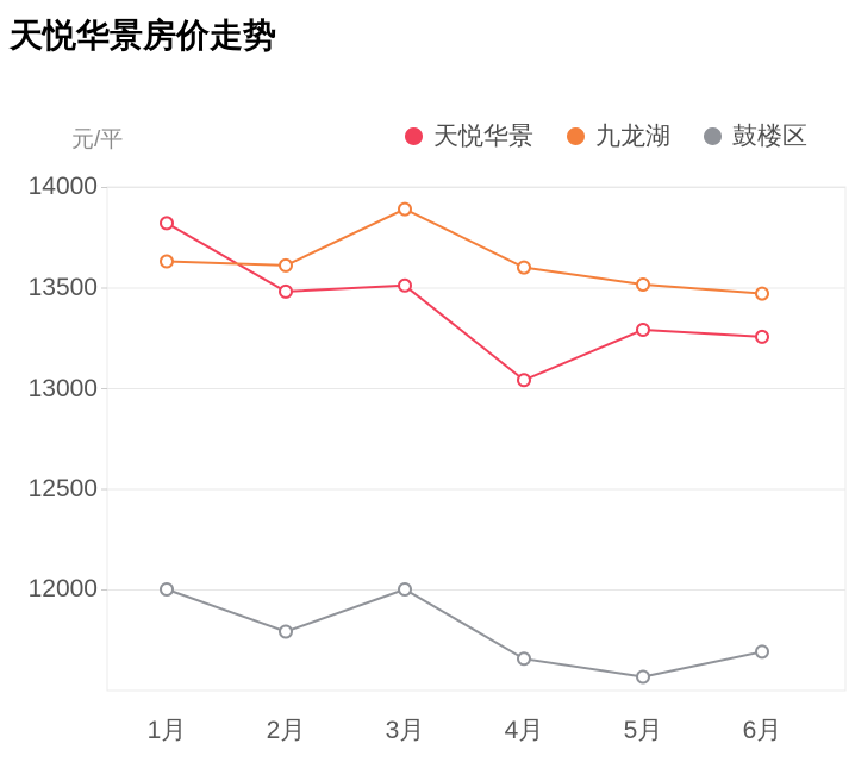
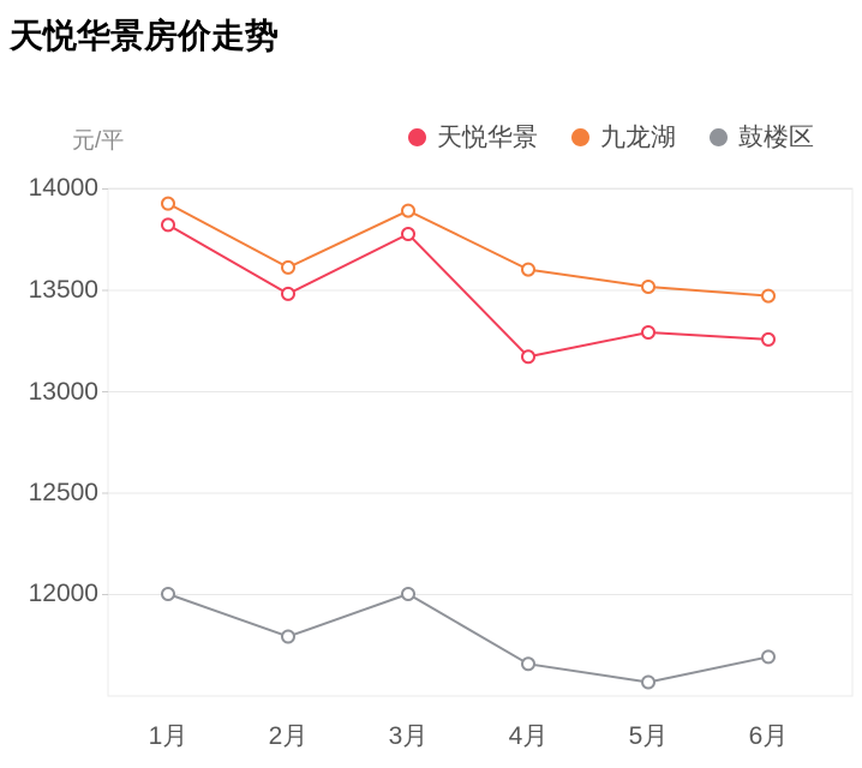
九龙湖/1月: 13630 -> 13920
天悦华景/3月: 13510 -> 13780
天悦华景/4月: 13040 -> 13170
